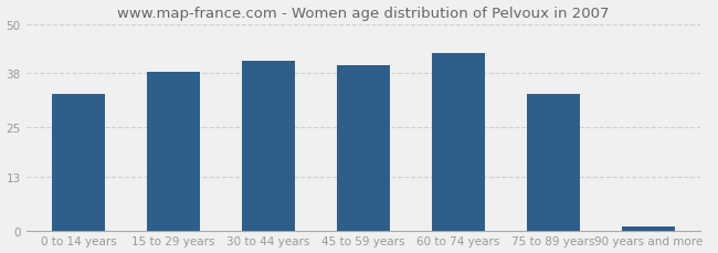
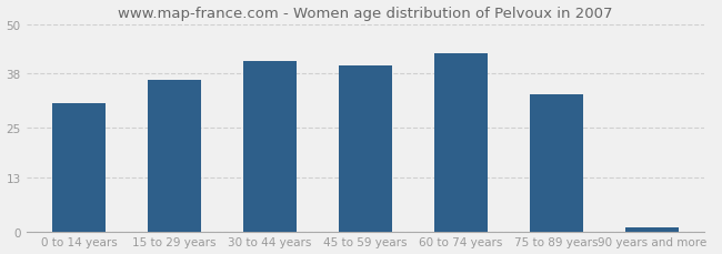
0 to 14 years: 33.0 -> 31.0
15 to 29 years: 38.5 -> 36.5
